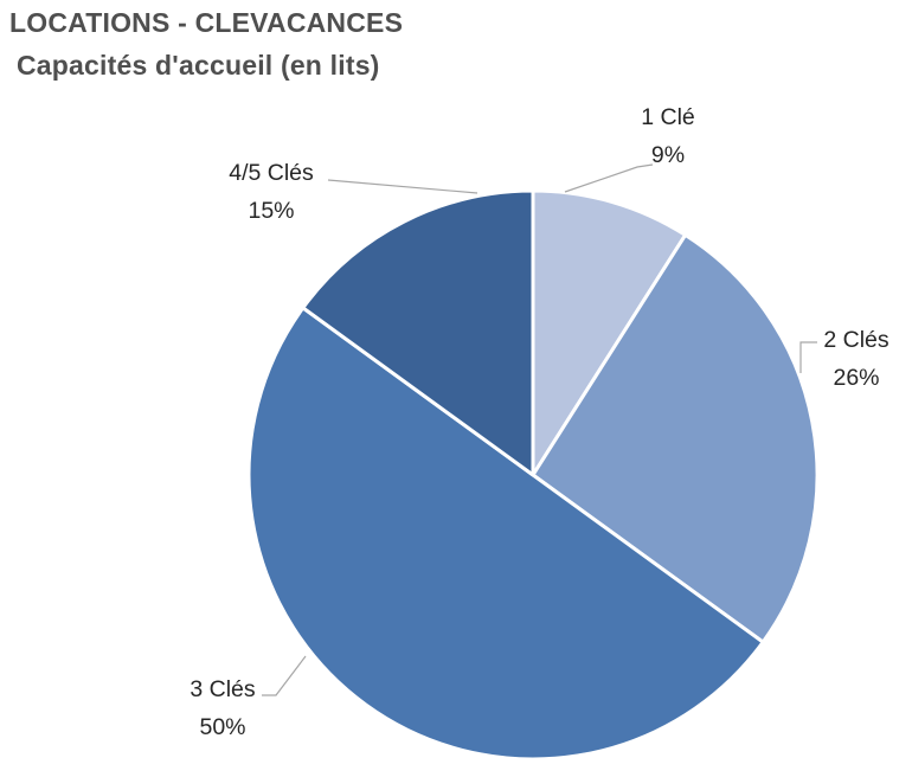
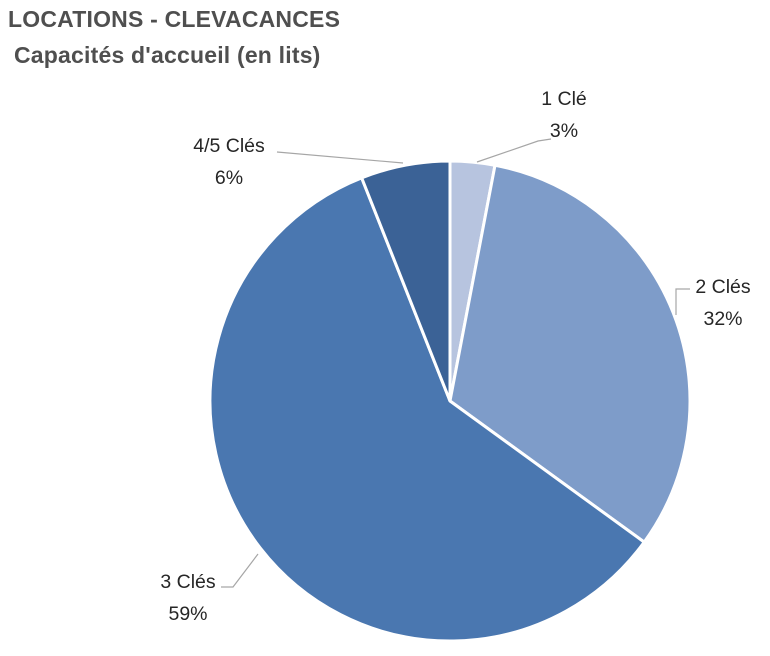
1 Clé: 9% -> 3%
2 Clés: 26% -> 32%
3 Clés: 50% -> 59%
4/5 Clés: 15% -> 6%
